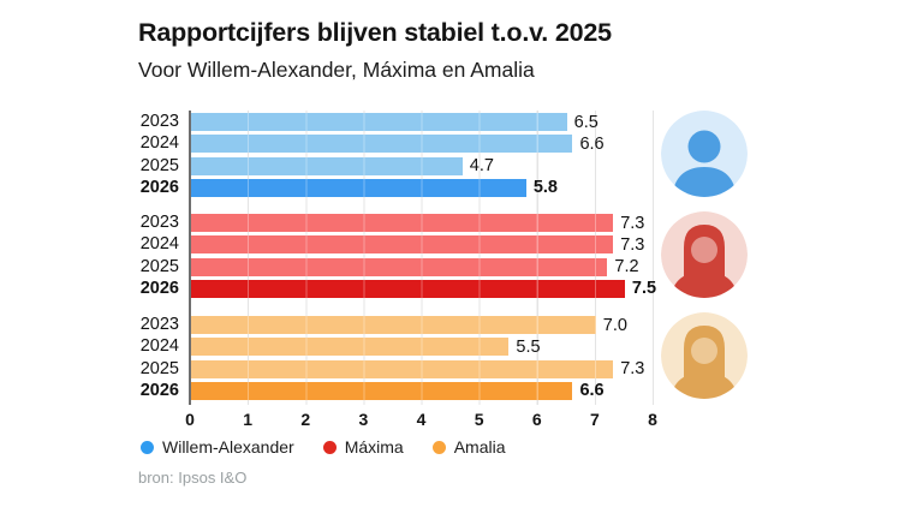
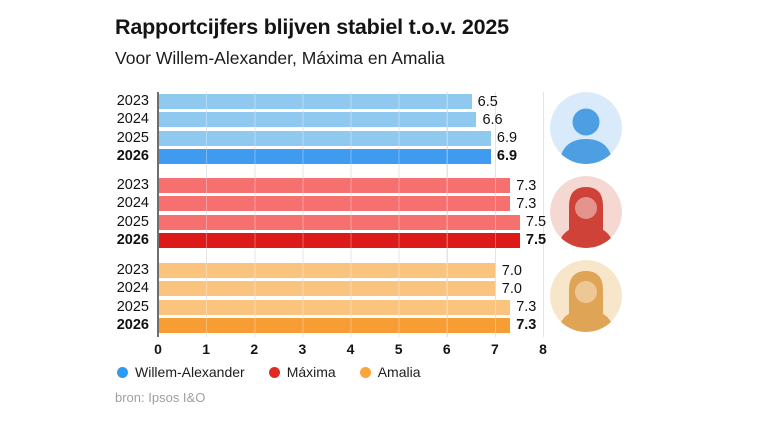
Amalia/2024: 5.5 -> 7.0
Willem-Alexander/2025: 4.7 -> 6.9
Máxima/2025: 7.2 -> 7.5
Willem-Alexander/2026: 5.8 -> 6.9
Amalia/2026: 6.6 -> 7.3
